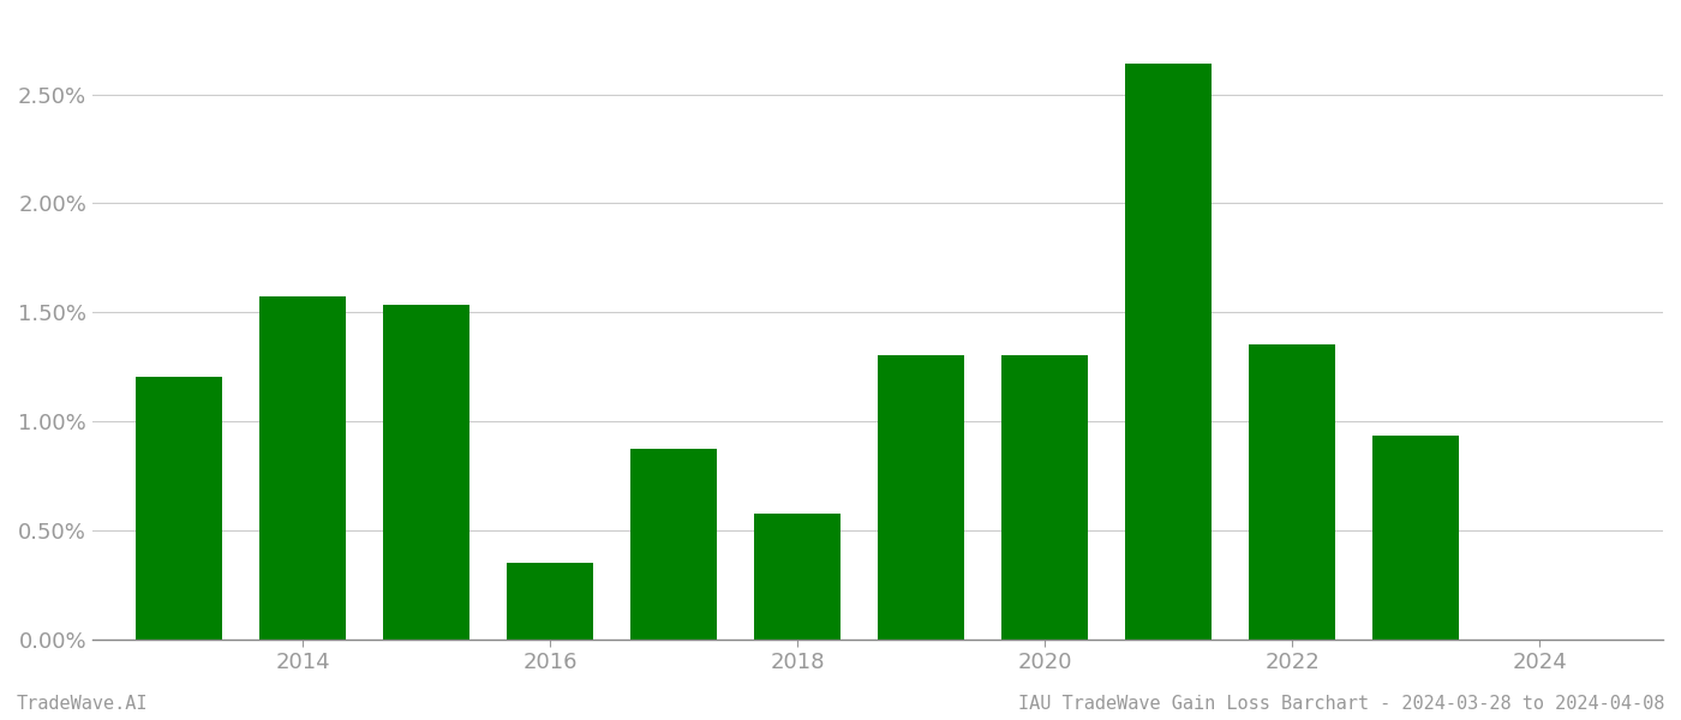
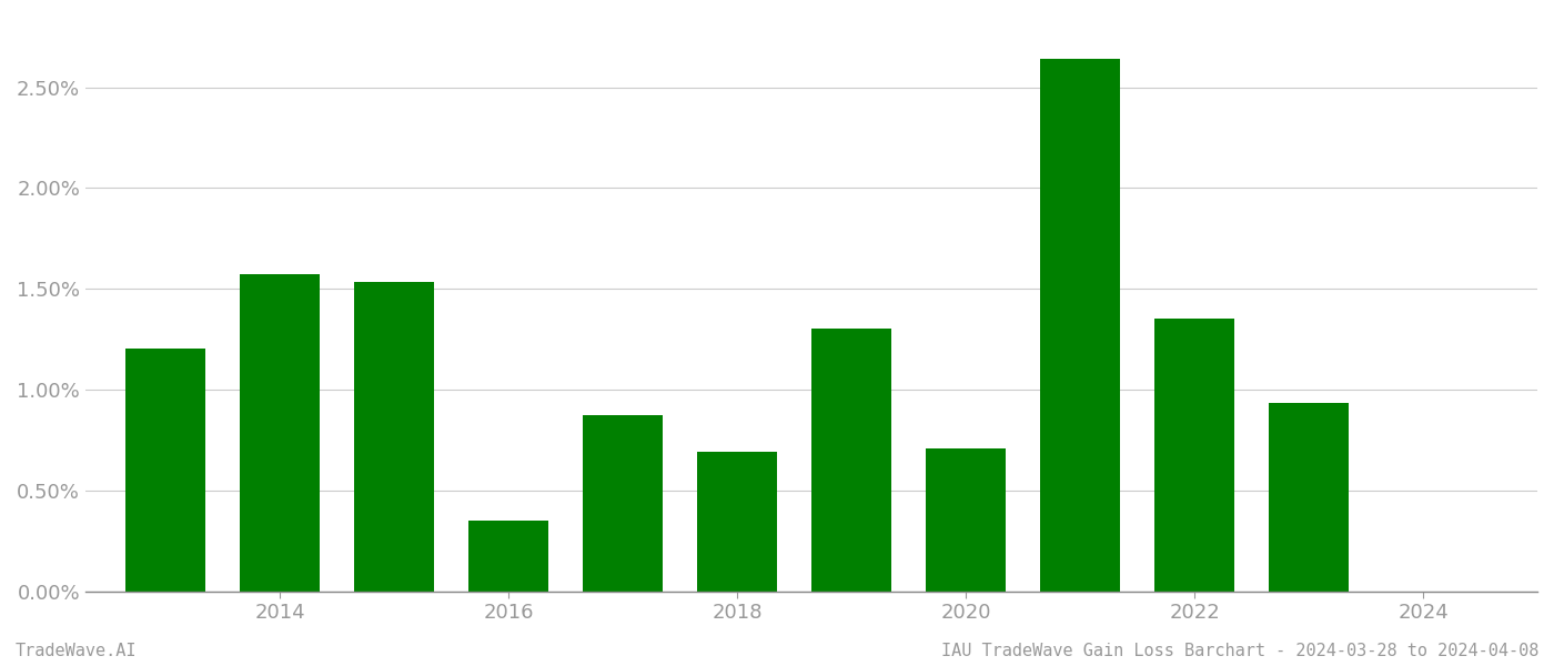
2018: 0.58% -> 0.69%
2020: 1.30% -> 0.71%
